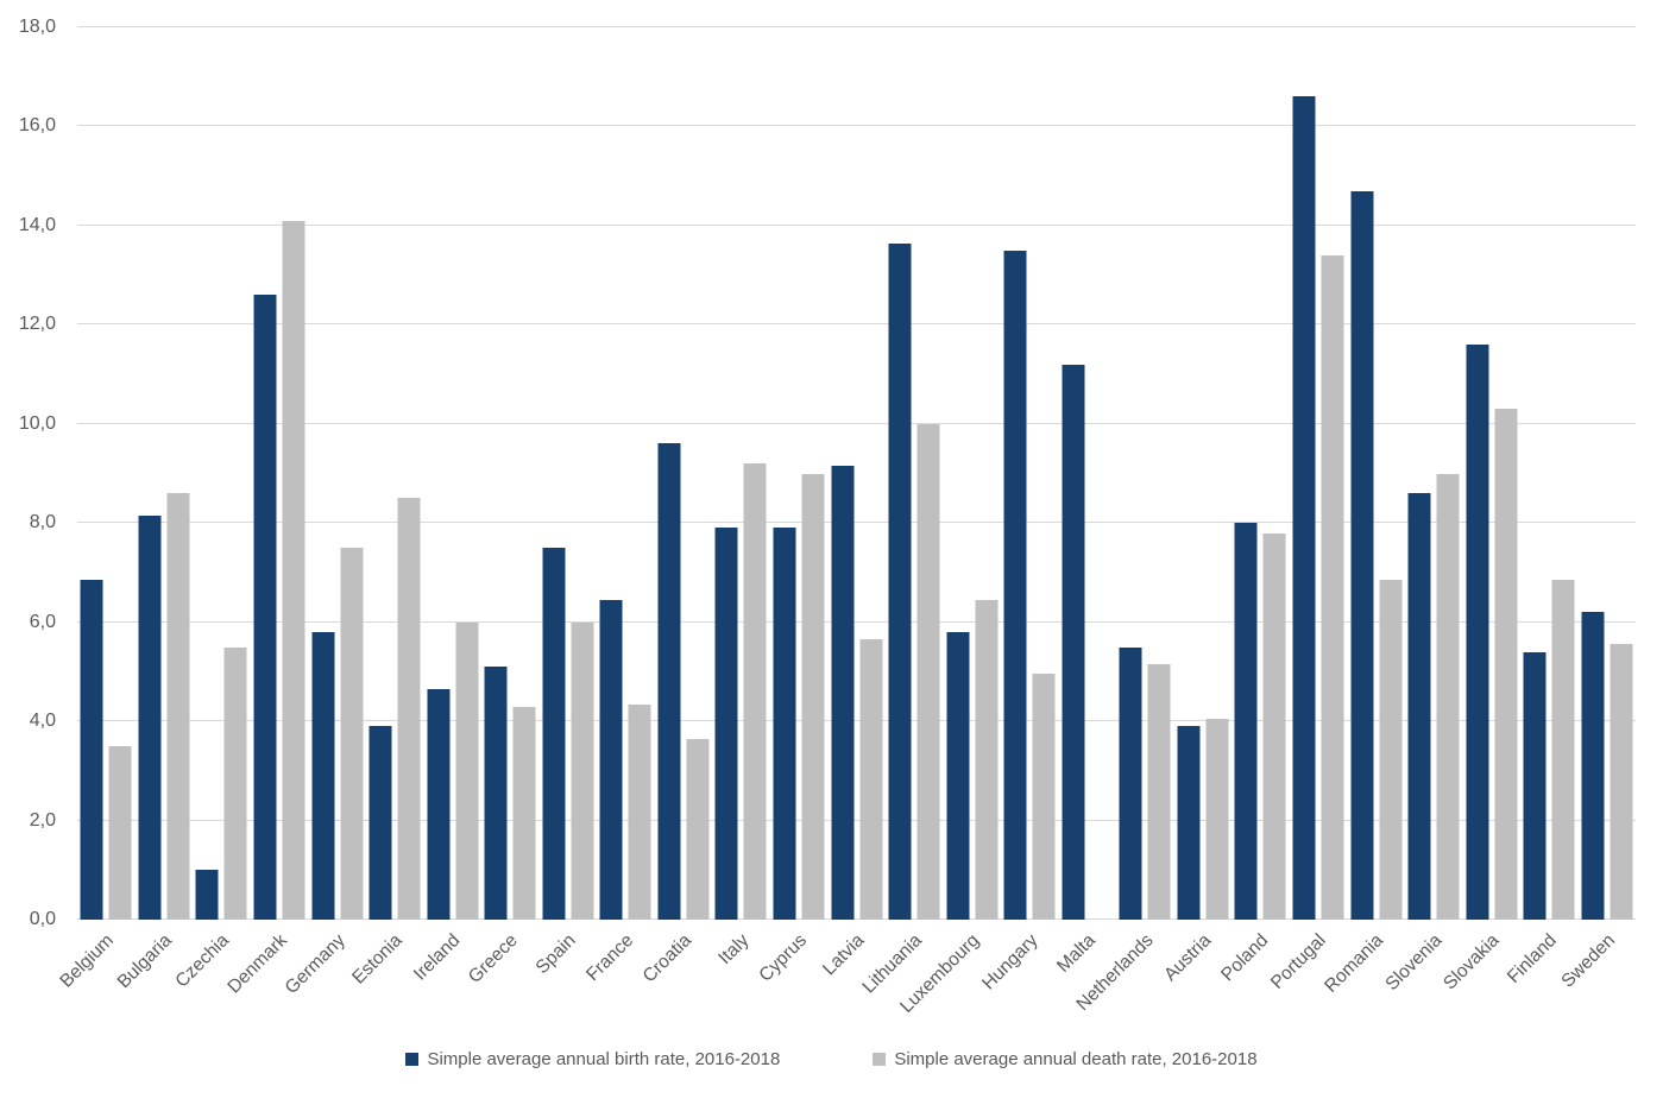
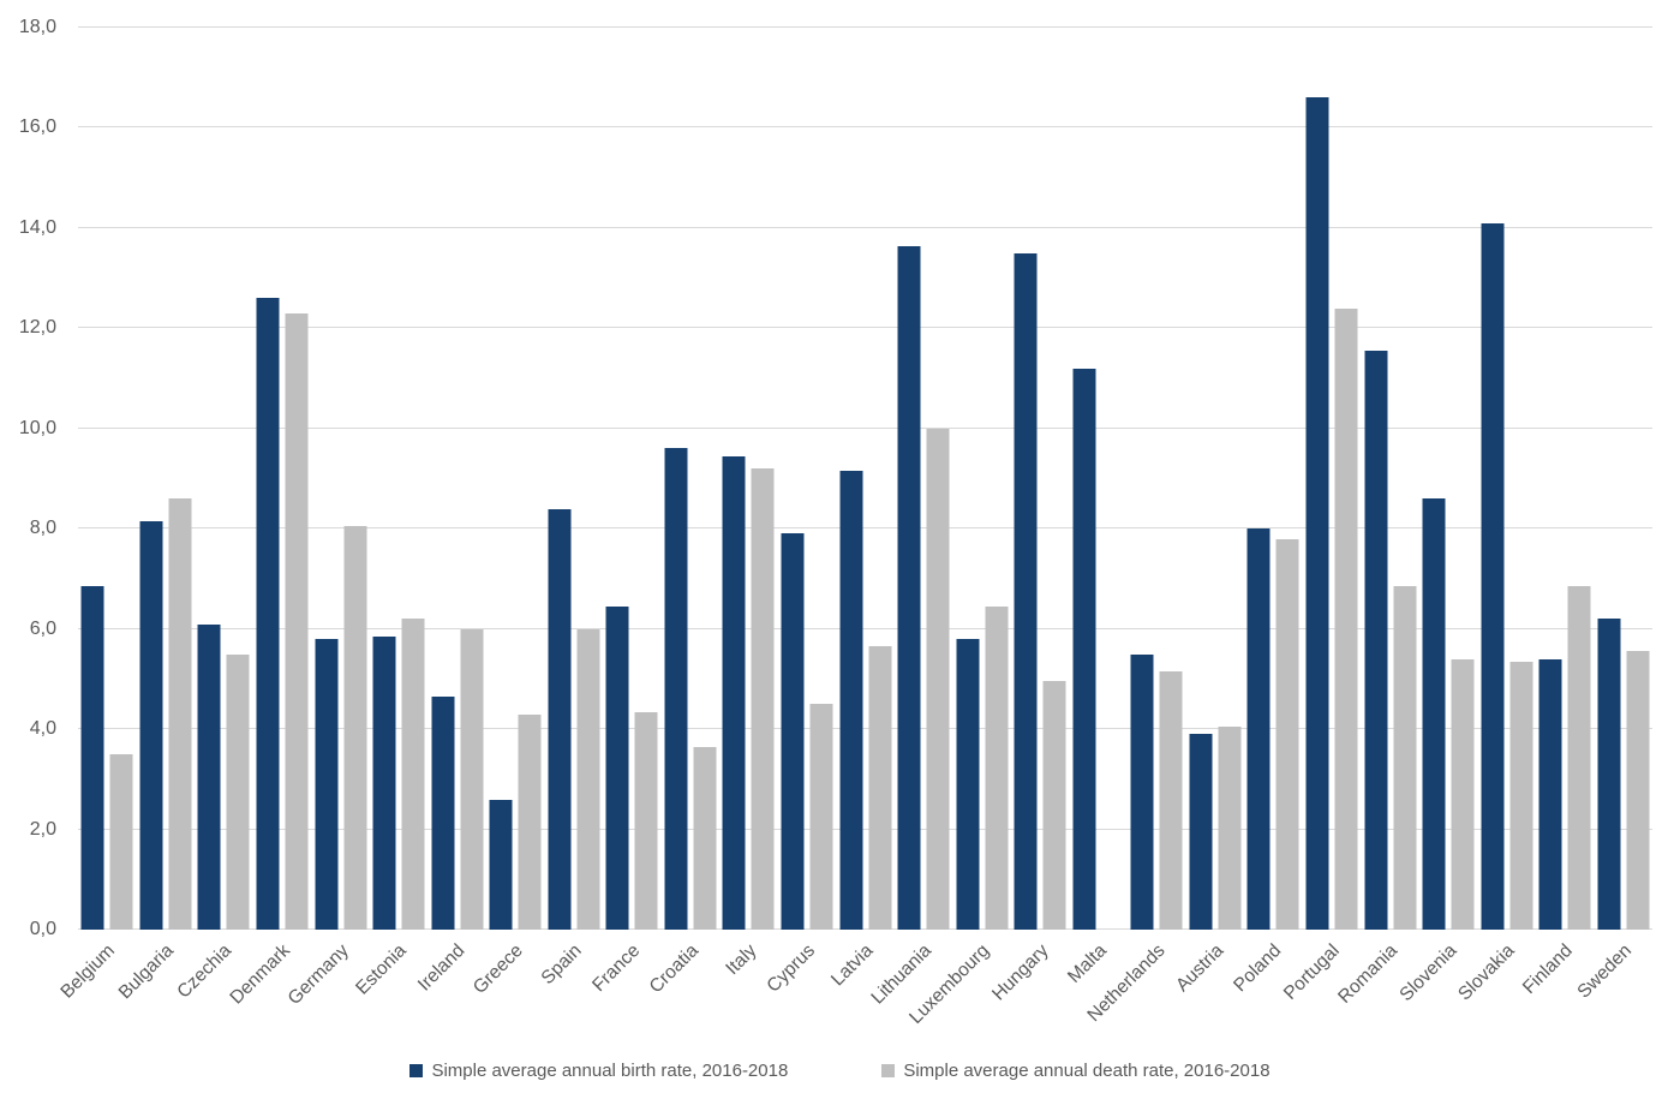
Simple average annual birth rate, 2016-2018/Czechia: 1,0 -> 6,1
Simple average annual death rate, 2016-2018/Denmark: 14,1 -> 12,3
Simple average annual death rate, 2016-2018/Germany: 7,5 -> 8,1
Simple average annual birth rate, 2016-2018/Estonia: 3,9 -> 5,8
Simple average annual death rate, 2016-2018/Estonia: 8,5 -> 6,2
Simple average annual birth rate, 2016-2018/Greece: 5,1 -> 2,6
Simple average annual birth rate, 2016-2018/Spain: 7,5 -> 8,4
Simple average annual birth rate, 2016-2018/Italy: 7,9 -> 9,4
Simple average annual death rate, 2016-2018/Cyprus: 9,0 -> 4,5
Simple average annual death rate, 2016-2018/Portugal: 13,4 -> 12,4
Simple average annual birth rate, 2016-2018/Romania: 14,7 -> 11,6
Simple average annual death rate, 2016-2018/Slovenia: 9,0 -> 5,4
Simple average annual birth rate, 2016-2018/Slovakia: 11,6 -> 14,1
Simple average annual death rate, 2016-2018/Slovakia: 10,3 -> 5,3
